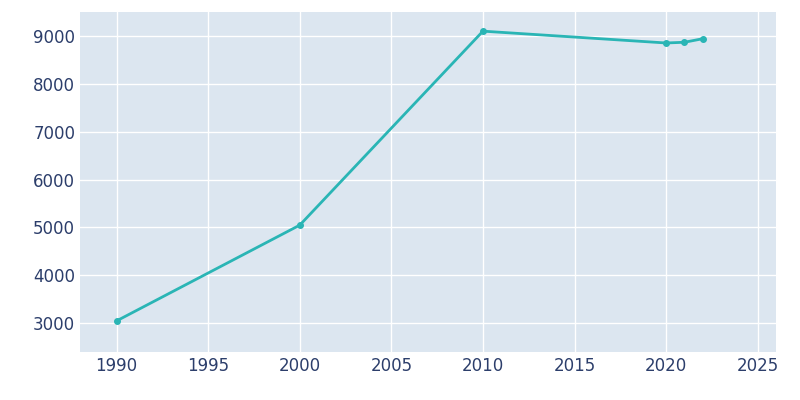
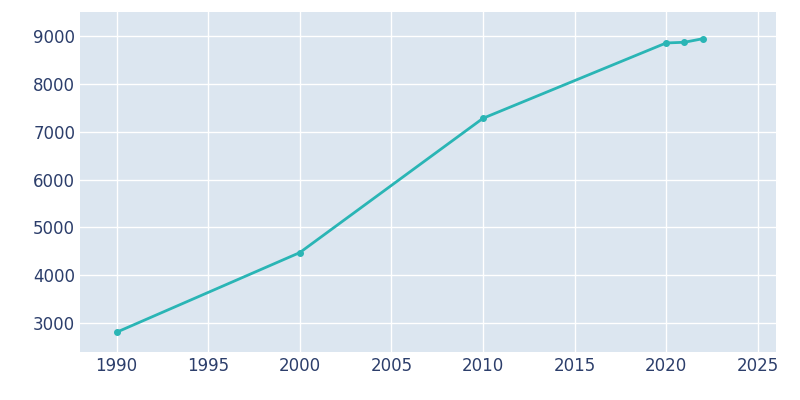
1990: 3050 -> 2810
2000: 5050 -> 4480
2010: 9100 -> 7280
